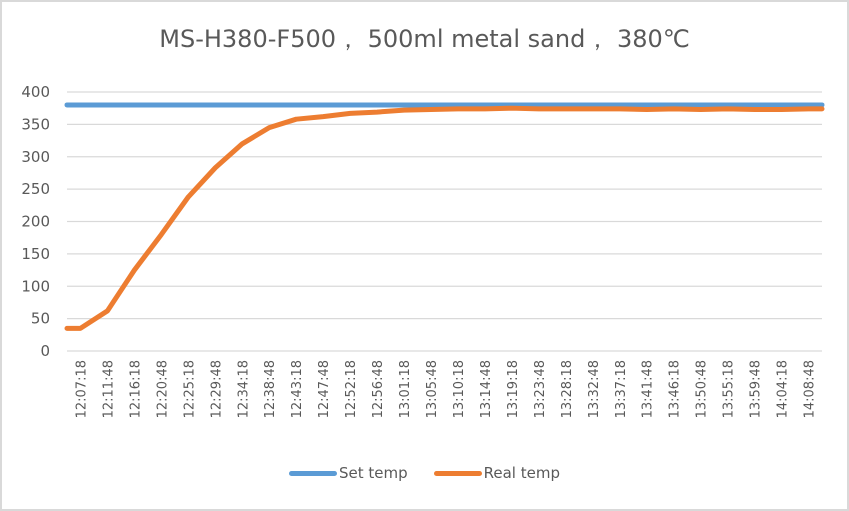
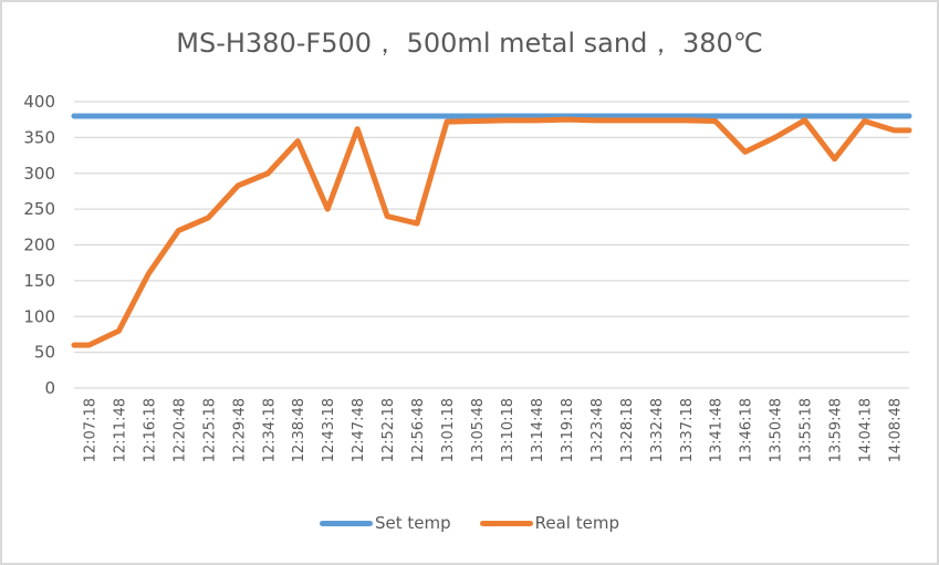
Real temp/12:07:18: 40 -> 60
Real temp/12:11:48: 60 -> 80
Real temp/12:16:18: 120 -> 160
Real temp/12:20:48: 180 -> 220
Real temp/12:34:18: 320 -> 300
Real temp/12:43:18: 360 -> 250
Real temp/12:52:18: 370 -> 240
Real temp/12:56:48: 370 -> 230
Real temp/13:46:18: 370 -> 330
Real temp/13:50:48: 370 -> 350
Real temp/13:59:48: 370 -> 320
Real temp/14:08:48: 370 -> 360
